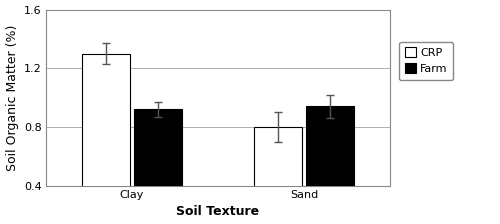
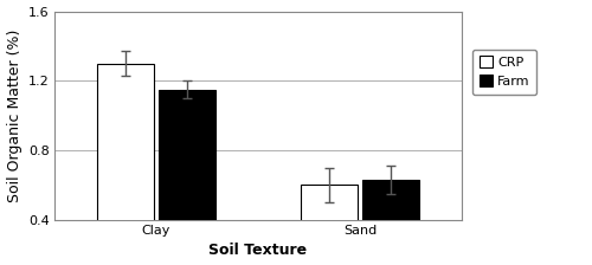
Farm/Clay: 0.92 -> 1.15
CRP/Sand: 0.8 -> 0.6
Farm/Sand: 0.94 -> 0.63
